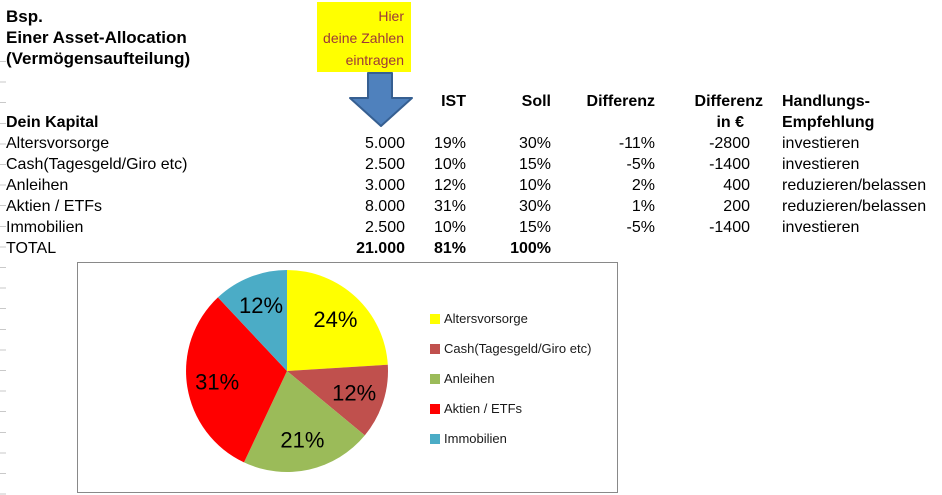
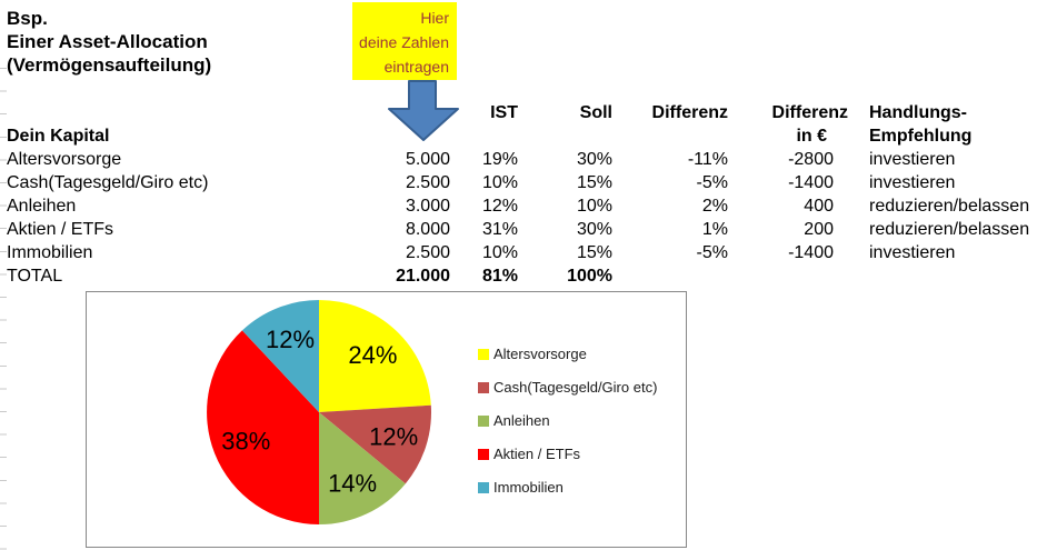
Anleihen: 21% -> 14%
Aktien / ETFs: 31% -> 38%
